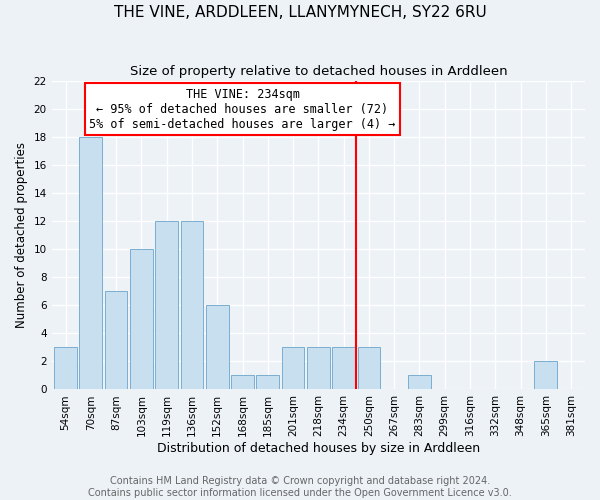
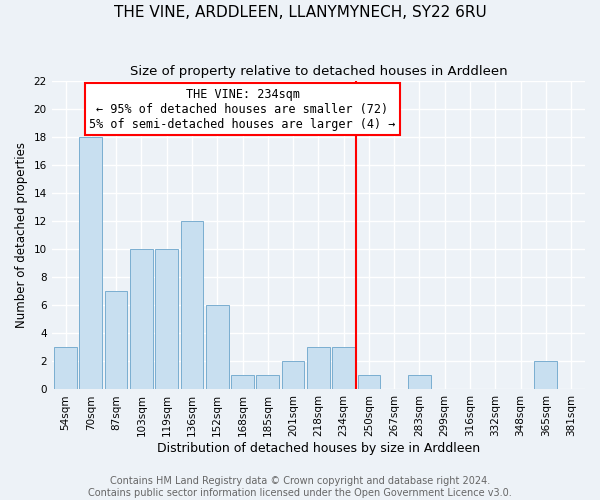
119sqm: 12 -> 10
201sqm: 3 -> 2
250sqm: 3 -> 1
